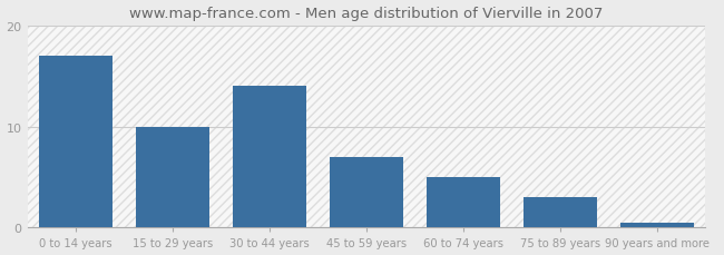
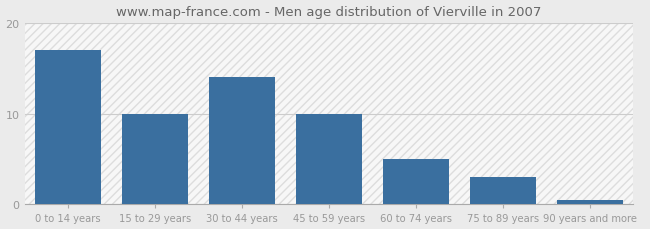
45 to 59 years: 7.0 -> 10.0
